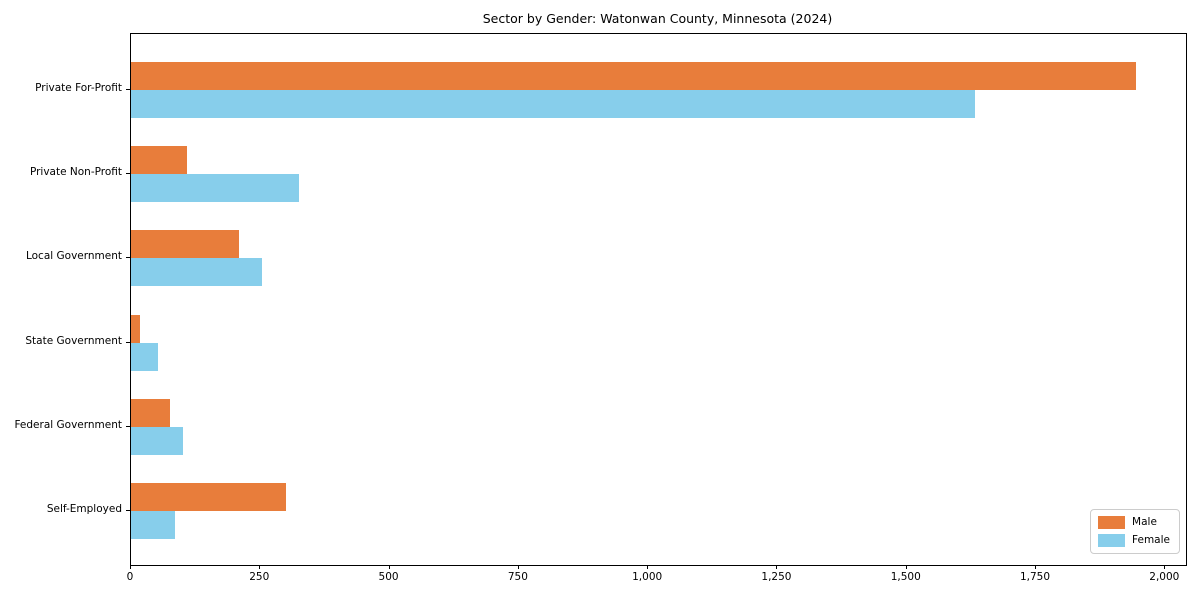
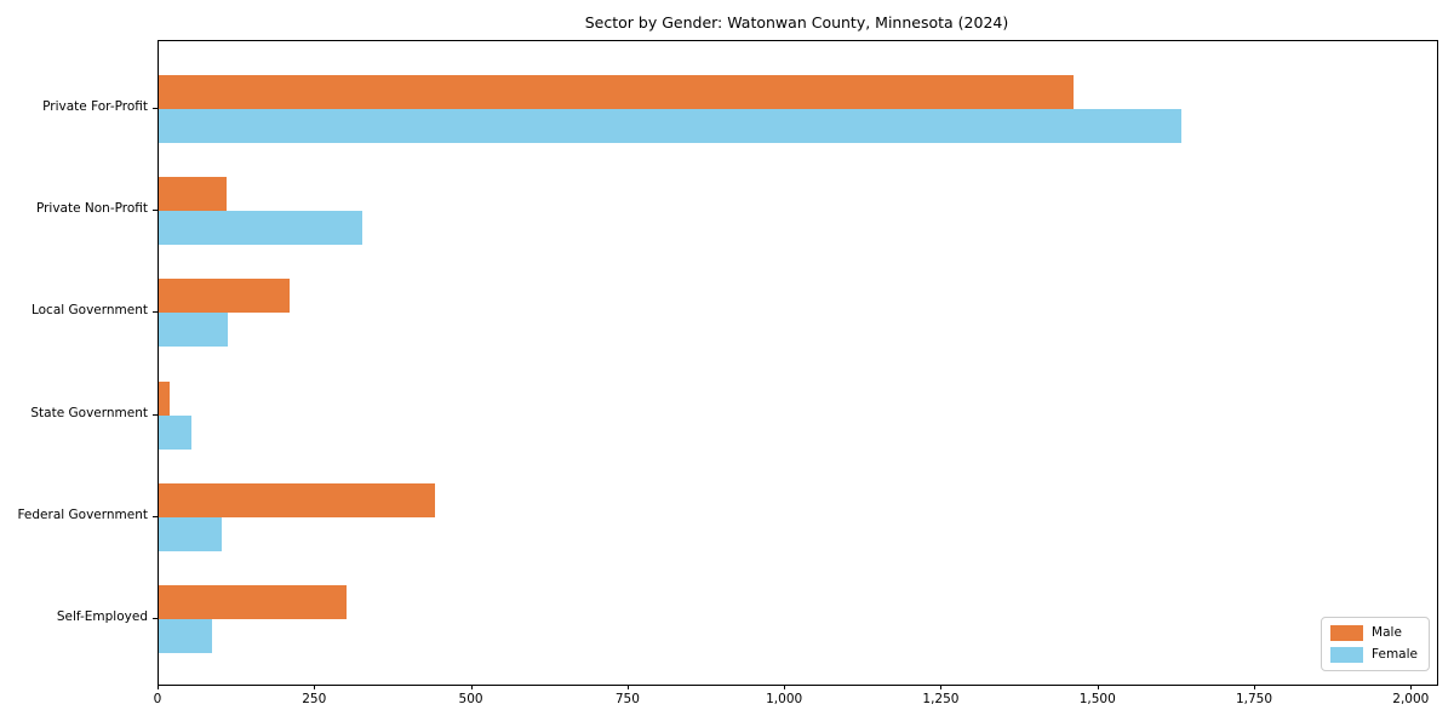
Male/Private For-Profit: 1940 -> 1460
Female/Local Government: 250 -> 110
Male/Federal Government: 80 -> 440
